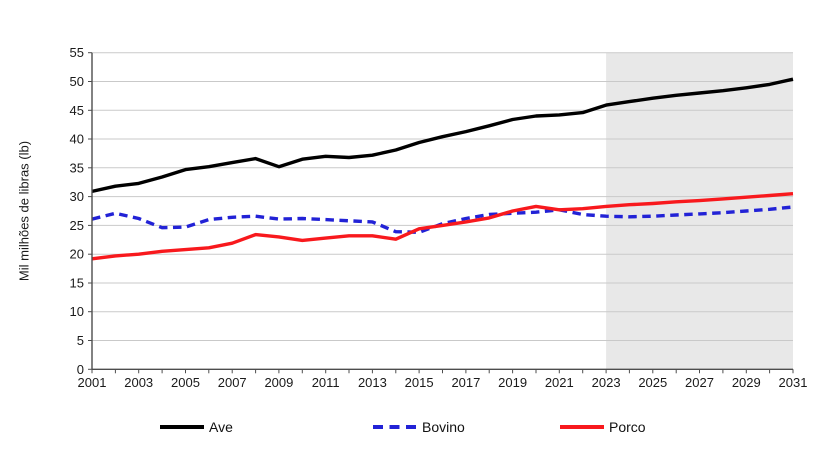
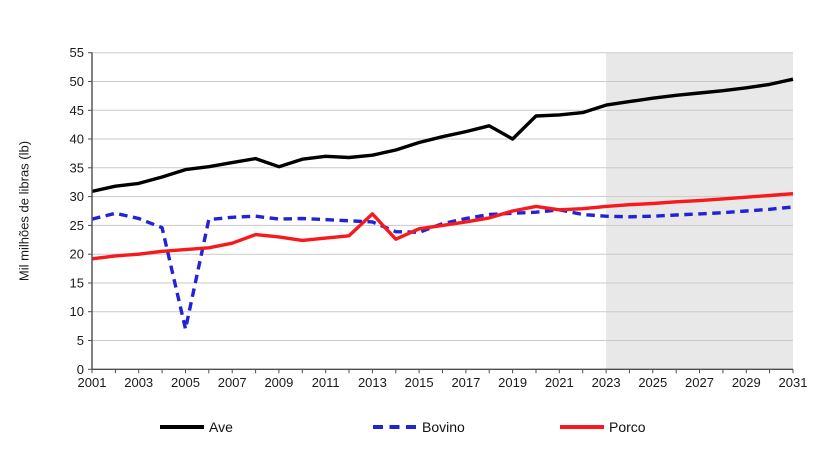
Bovino/2005: 25 -> 7
Porco/2013: 23 -> 27
Ave/2019: 43 -> 40
